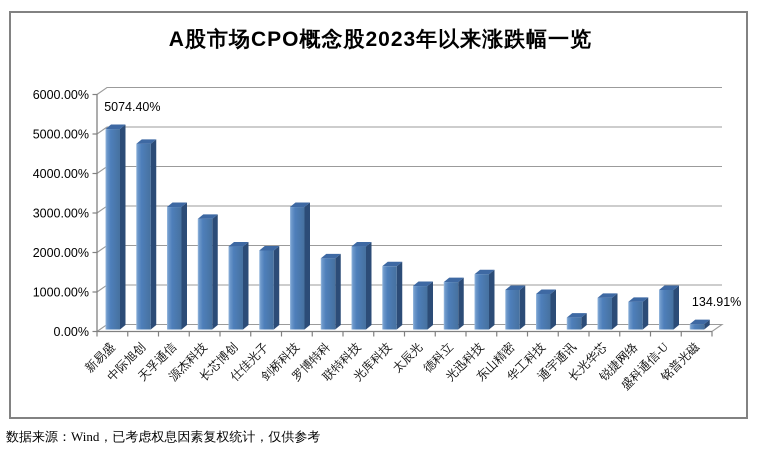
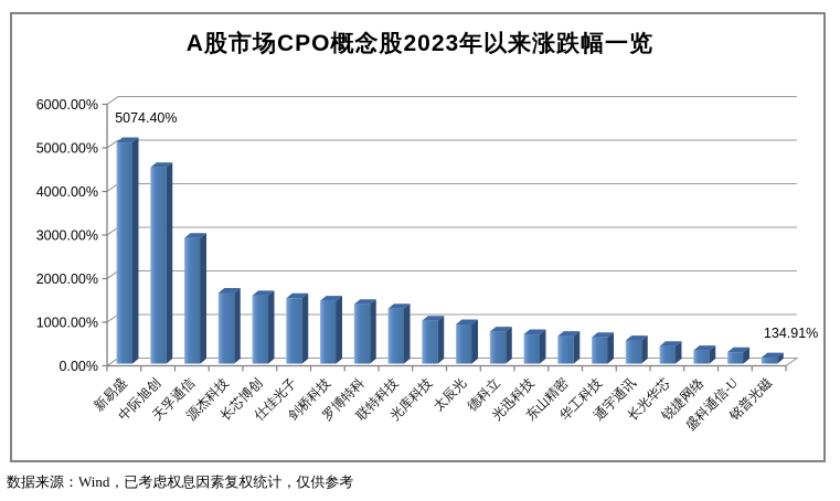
中际旭创: 4700% -> 4500%
天孚通信: 3100% -> 2900%
源杰科技: 2800% -> 1600%
长芯博创: 2100% -> 1600%
仕佳光子: 2000% -> 1500%
剑桥科技: 3100% -> 1400%
罗博特科: 1800% -> 1400%
联特科技: 2100% -> 1300%
光库科技: 1600% -> 1000%
太辰光: 1100% -> 900%
德科立: 1200% -> 700%
光迅科技: 1400% -> 700%
东山精密: 1000% -> 600%
华工科技: 900% -> 600%
通宇通讯: 300% -> 500%
长光华芯: 800% -> 400%
锐捷网络: 700% -> 300%
盛科通信-U: 1000% -> 300%
